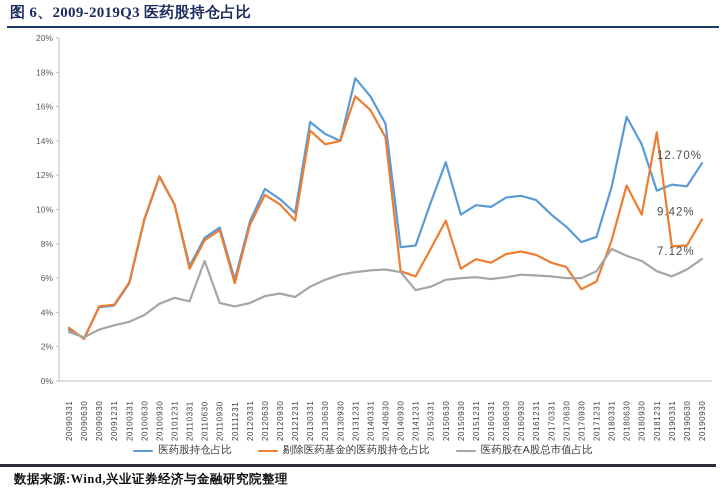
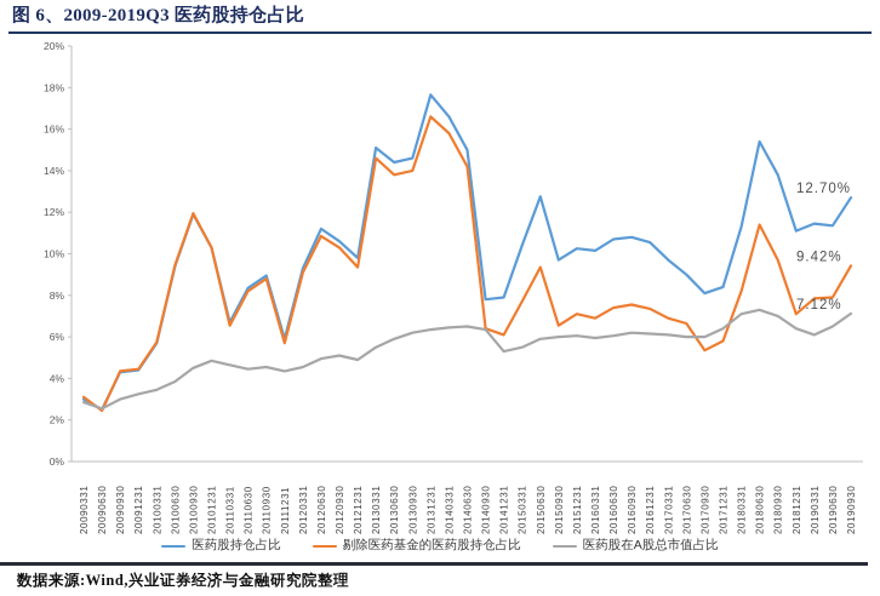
医药股在A股总市值占比/20110630: 7.0% -> 4.5%
医药股持仓占比/20130930: 14.0% -> 14.6%
医药股在A股总市值占比/20180331: 7.7% -> 7.1%
剔除医药基金的医药股持仓占比/20181231: 14.5% -> 7.1%
